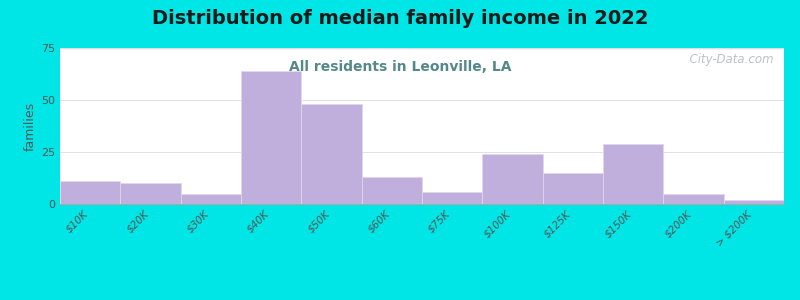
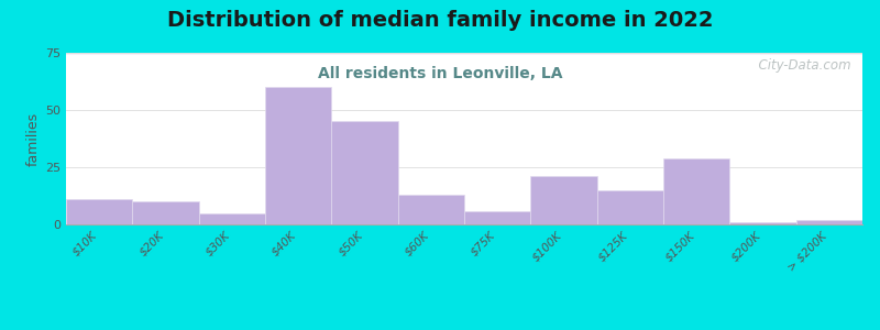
$40K: 64 -> 60
$50K: 48 -> 45
$100K: 24 -> 21
$200K: 5 -> 1
